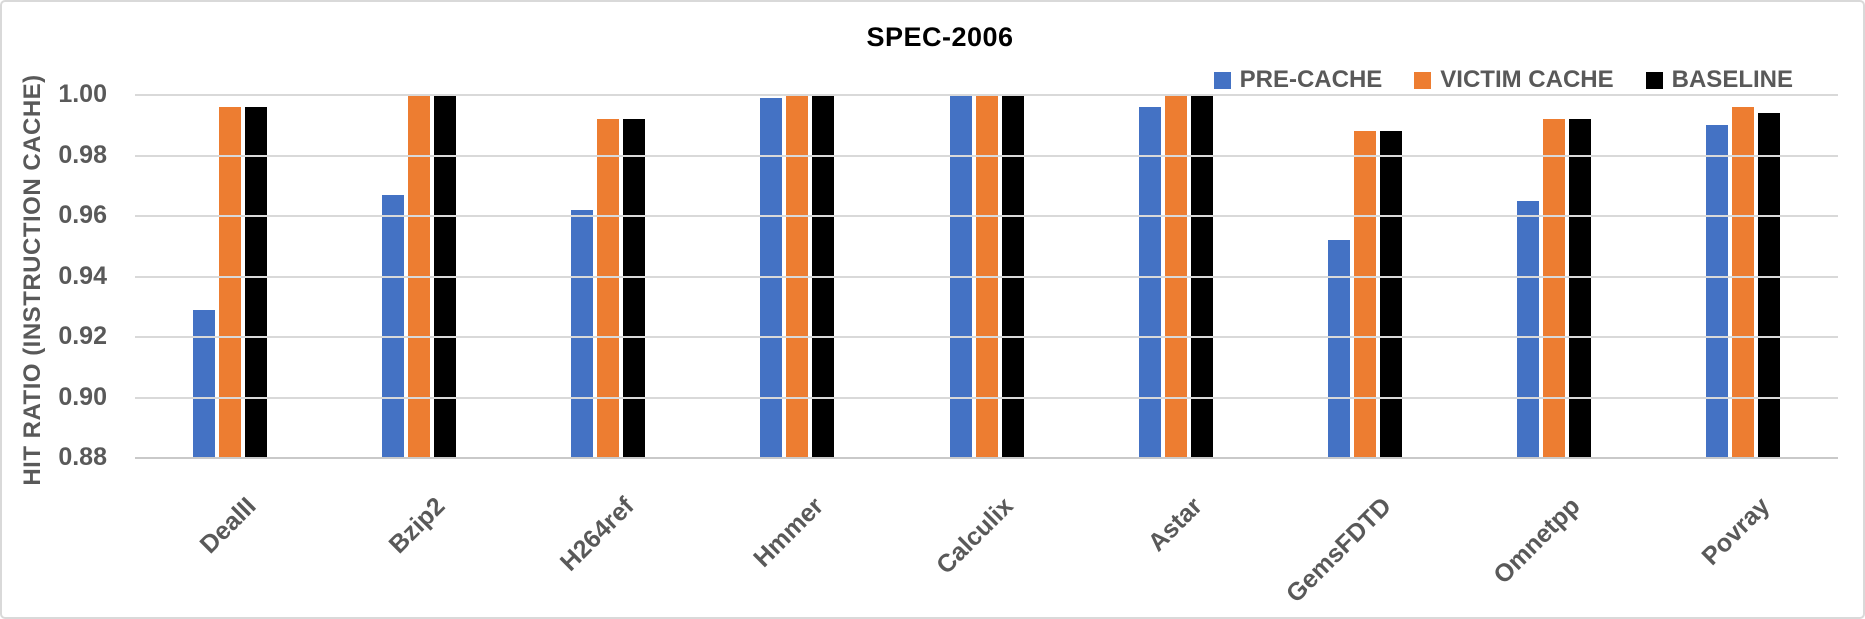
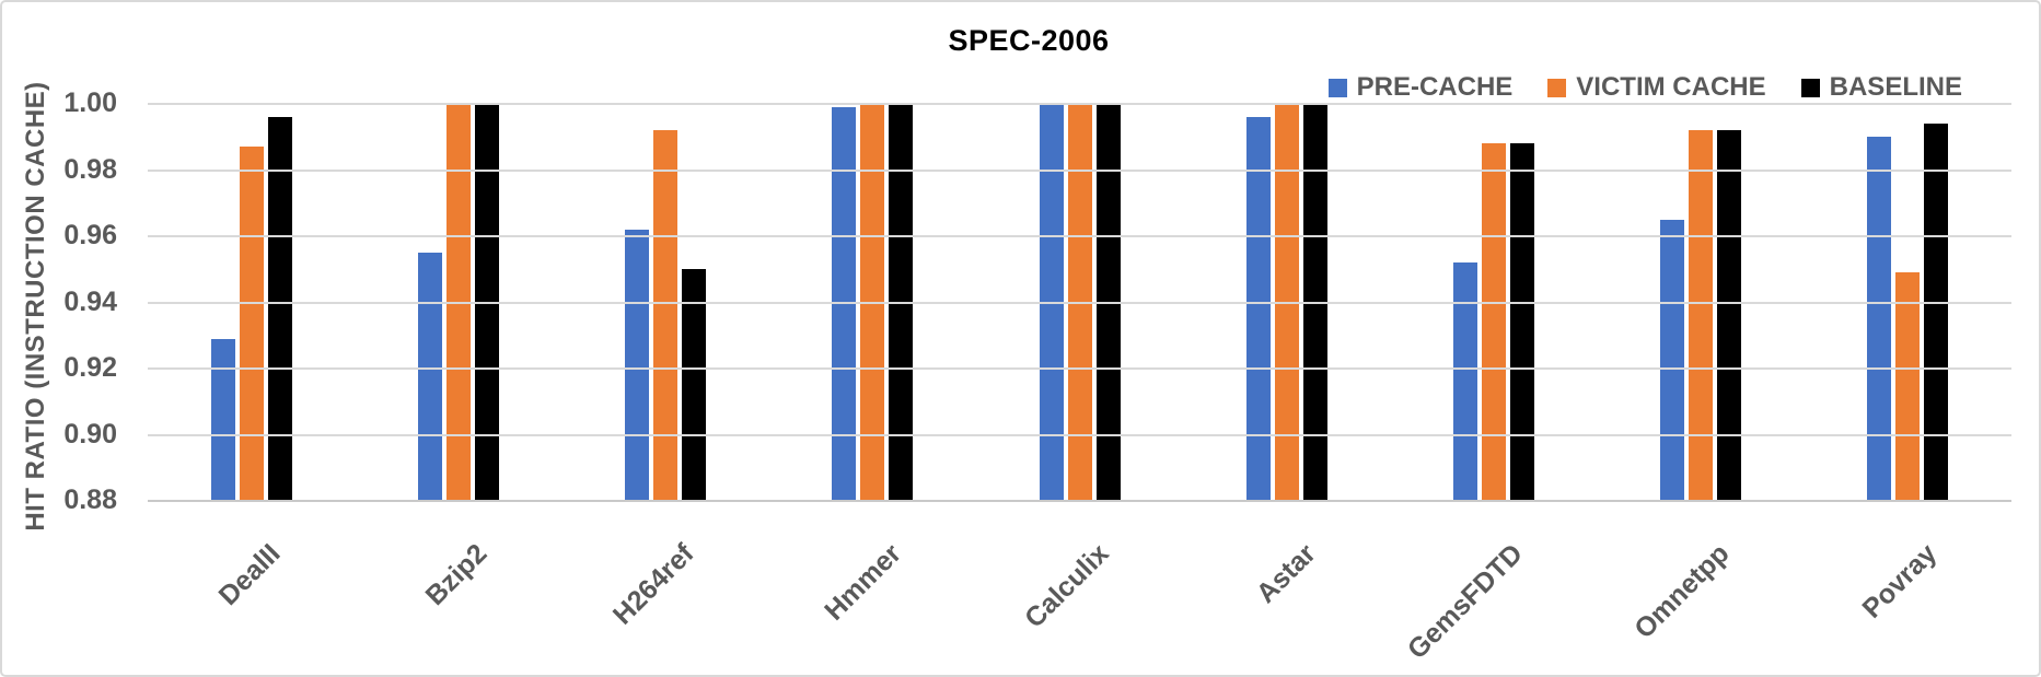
VICTIM CACHE/DealII: 0.996 -> 0.987
PRE-CACHE/Bzip2: 0.967 -> 0.955
BASELINE/H264ref: 0.992 -> 0.950
VICTIM CACHE/Povray: 0.996 -> 0.949
